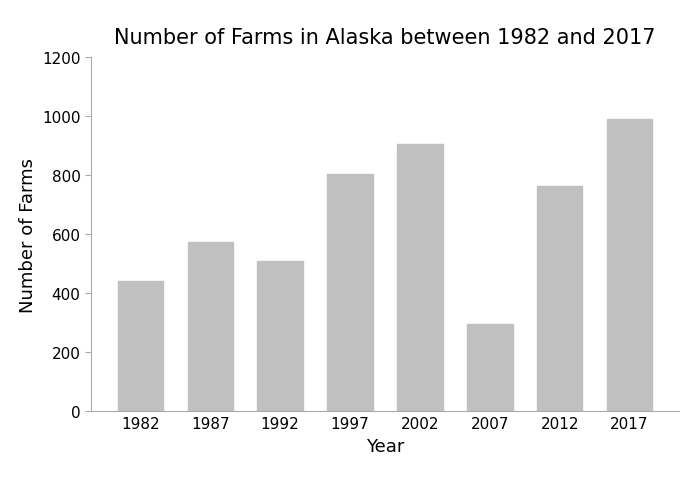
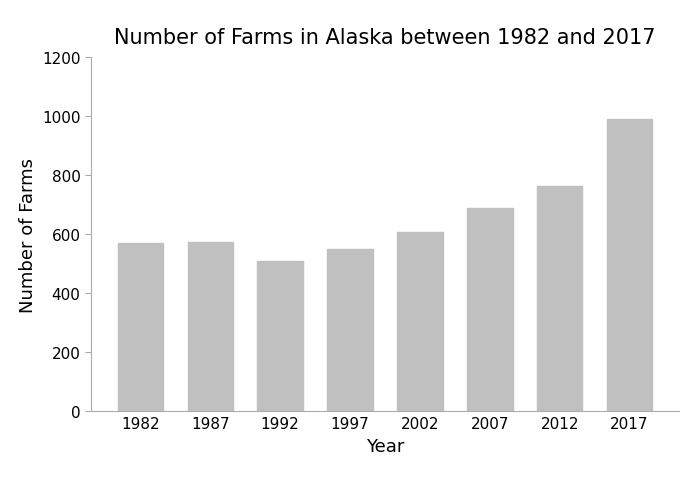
1982: 440 -> 570
1997: 805 -> 550
2002: 905 -> 606
2007: 295 -> 690
